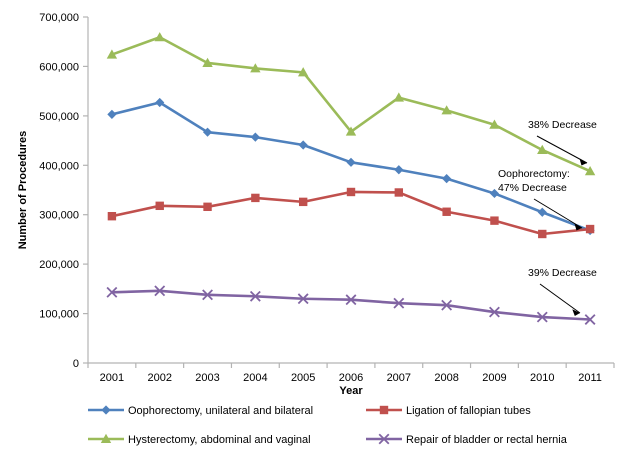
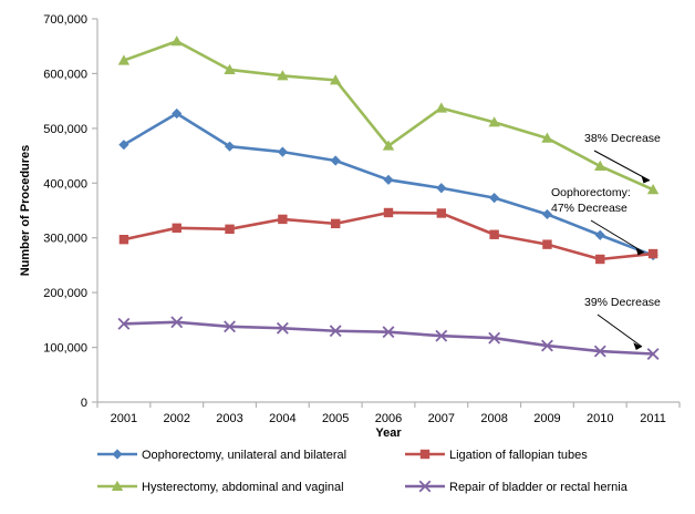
Oophorectomy, unilateral and bilateral/2001: 500000 -> 470000
